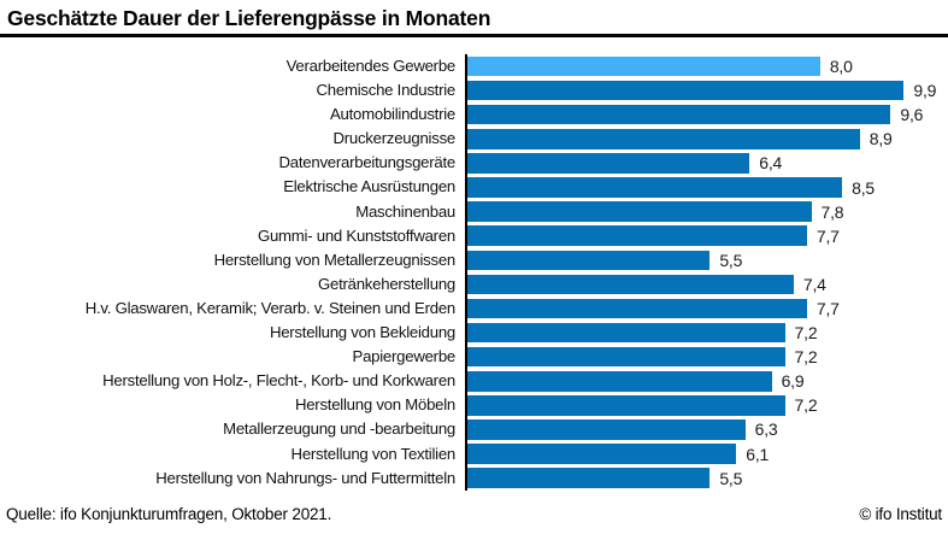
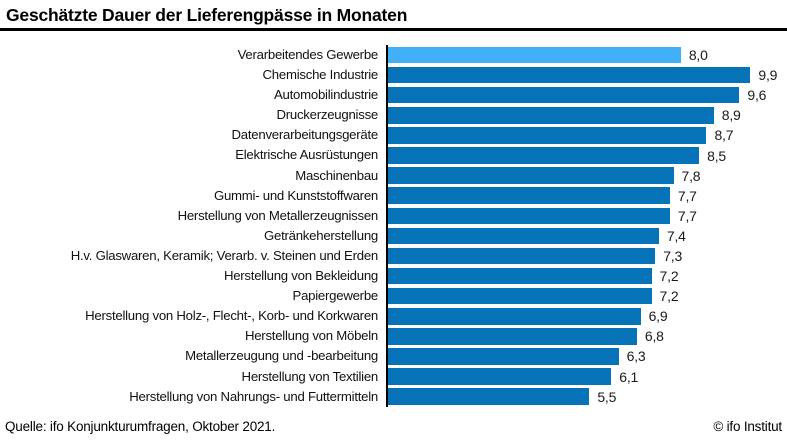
Datenverarbeitungsgeräte: 6,4 -> 8,7
Herstellung von Metallerzeugnissen: 5,5 -> 7,7
H.v. Glaswaren, Keramik; Verarb. v. Steinen und Erden: 7,7 -> 7,3
Herstellung von Möbeln: 7,2 -> 6,8
